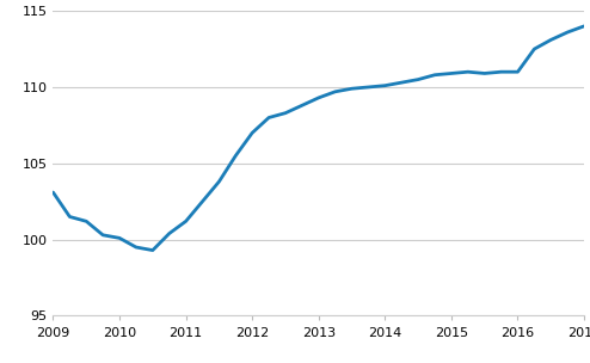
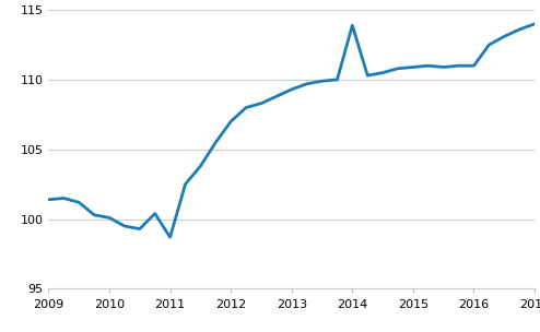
2009: 103.1 -> 101.4
2011: 101.2 -> 98.7
2014: 110.1 -> 113.9
